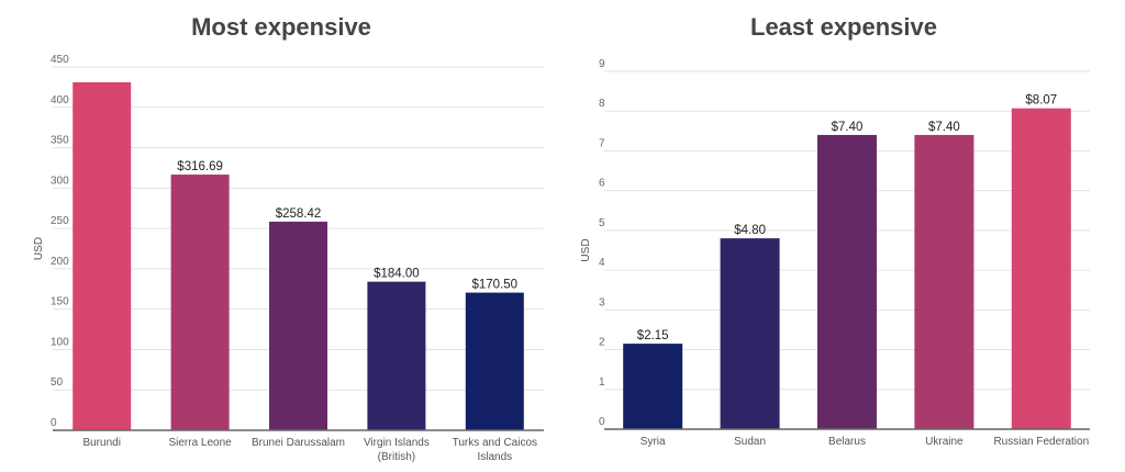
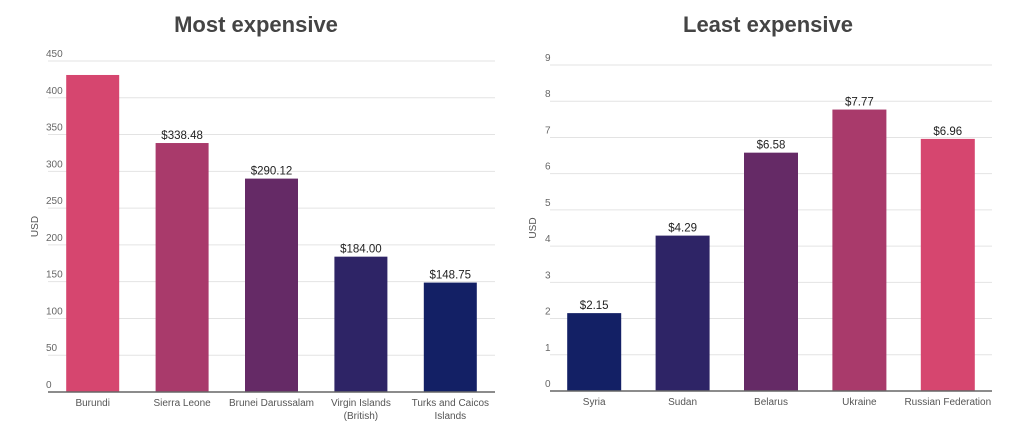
Most expensive/Sierra Leone: $316.69 -> $338.48
Most expensive/Brunei Darussalam: $258.42 -> $290.12
Most expensive/Turks and Caicos Islands: $170.50 -> $148.75
Least expensive/Sudan: $4.80 -> $4.29
Least expensive/Belarus: $7.40 -> $6.58
Least expensive/Ukraine: $7.40 -> $7.77
Least expensive/Russian Federation: $8.07 -> $6.96
